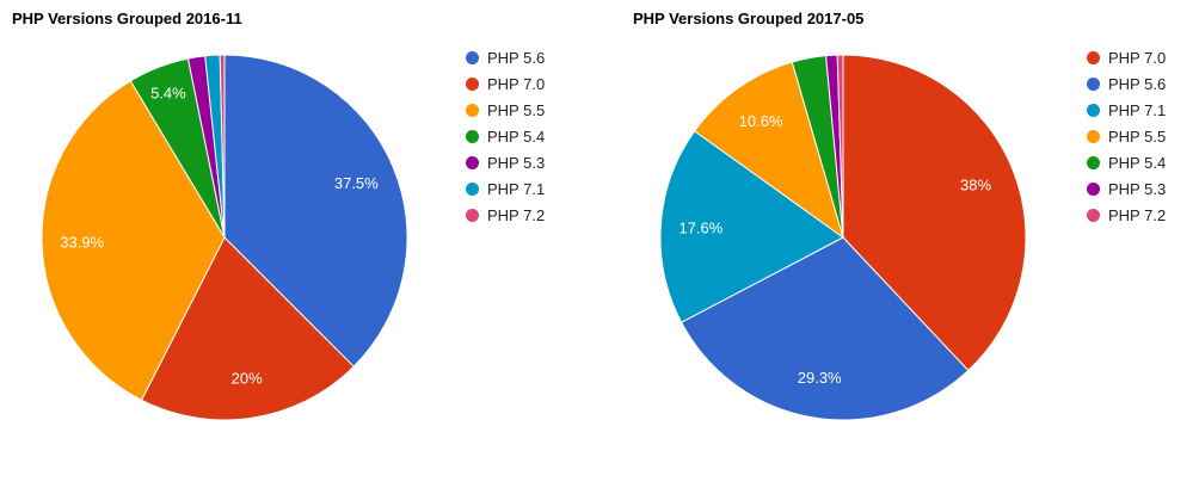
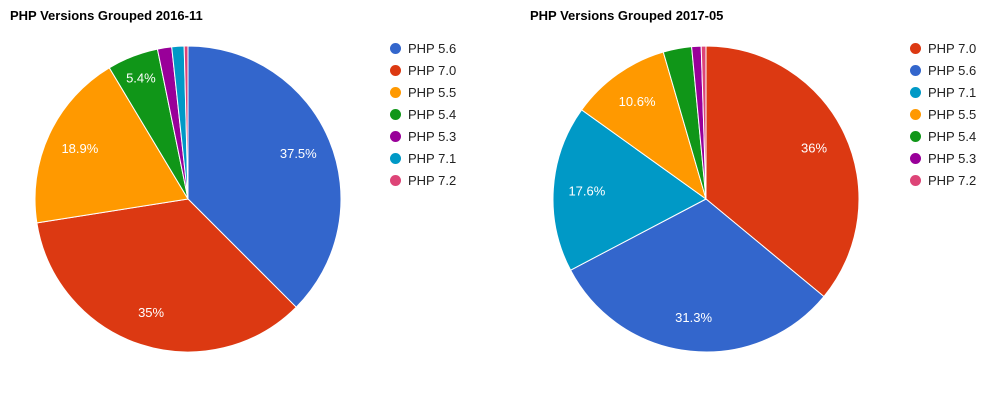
PHP Versions Grouped 2016-11/PHP 7.0: 20% -> 35%
PHP Versions Grouped 2016-11/PHP 5.5: 33.9% -> 18.9%
PHP Versions Grouped 2017-05/PHP 7.0: 38% -> 36%
PHP Versions Grouped 2017-05/PHP 5.6: 29.3% -> 31.3%
